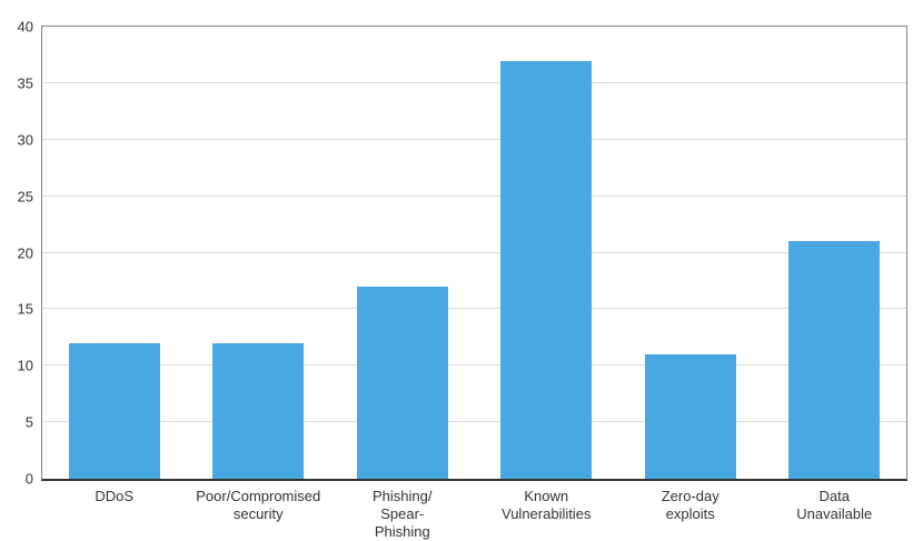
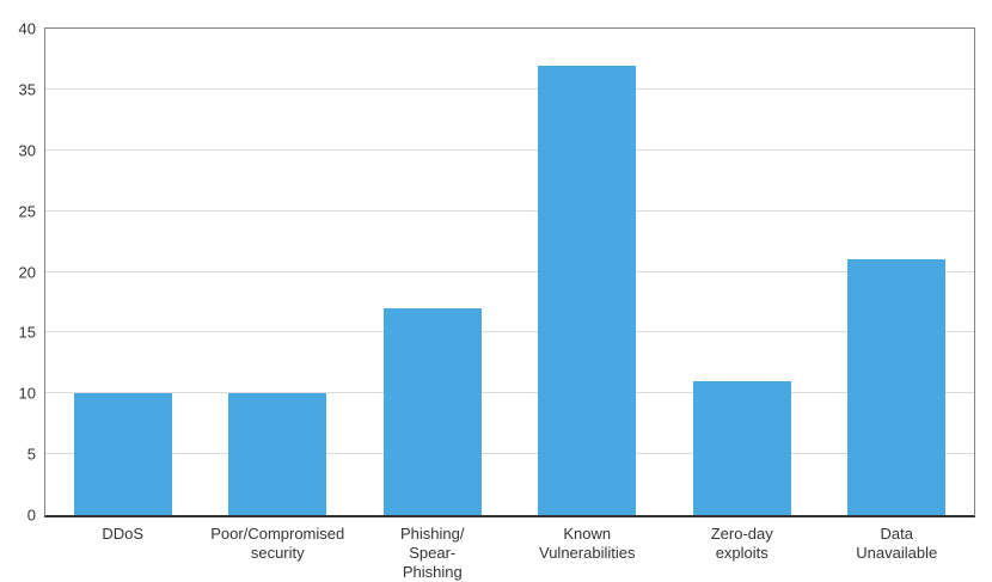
DDoS: 12 -> 10
Poor/Compromised security: 12 -> 10
